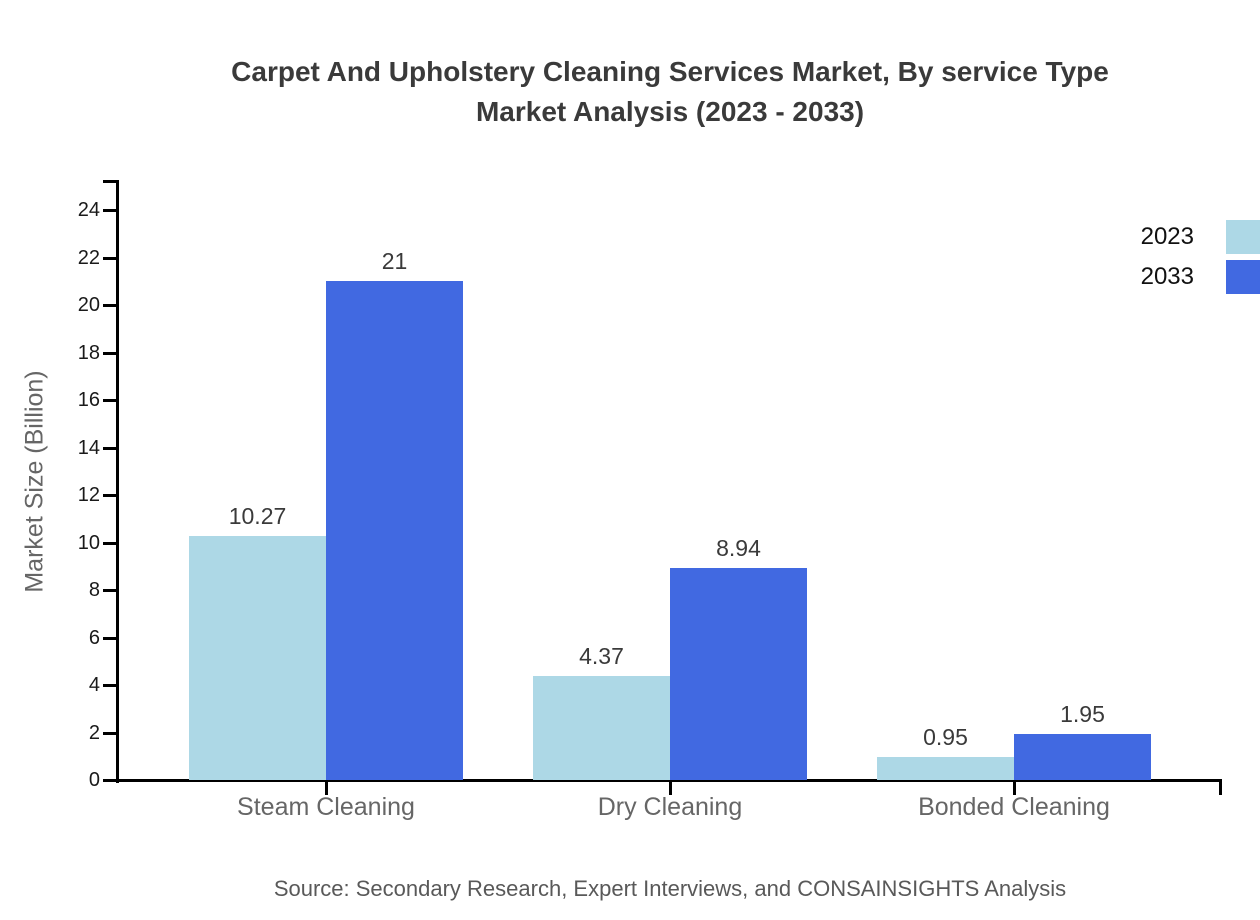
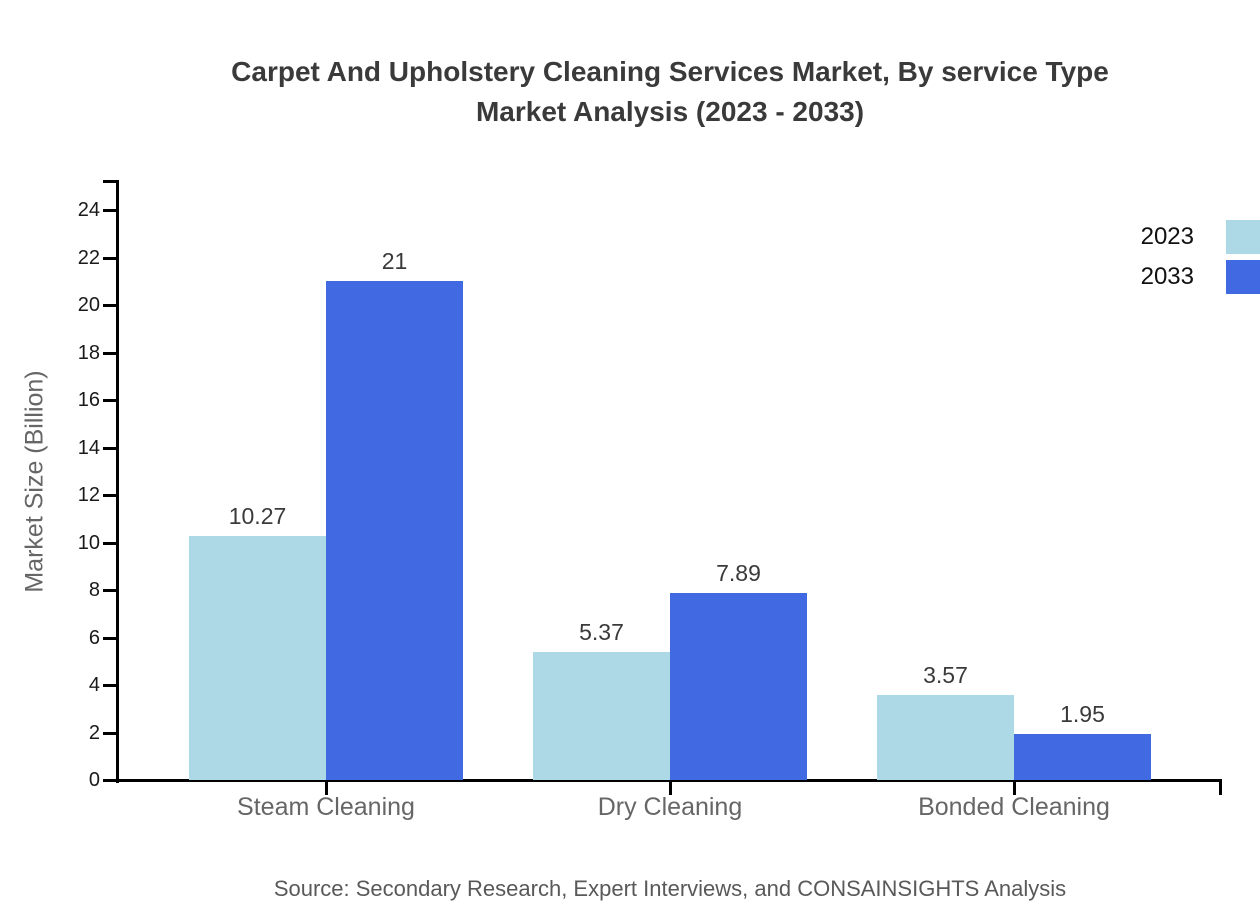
2023/Dry Cleaning: 4.37 -> 5.37
2033/Dry Cleaning: 8.94 -> 7.89
2023/Bonded Cleaning: 0.95 -> 3.57
